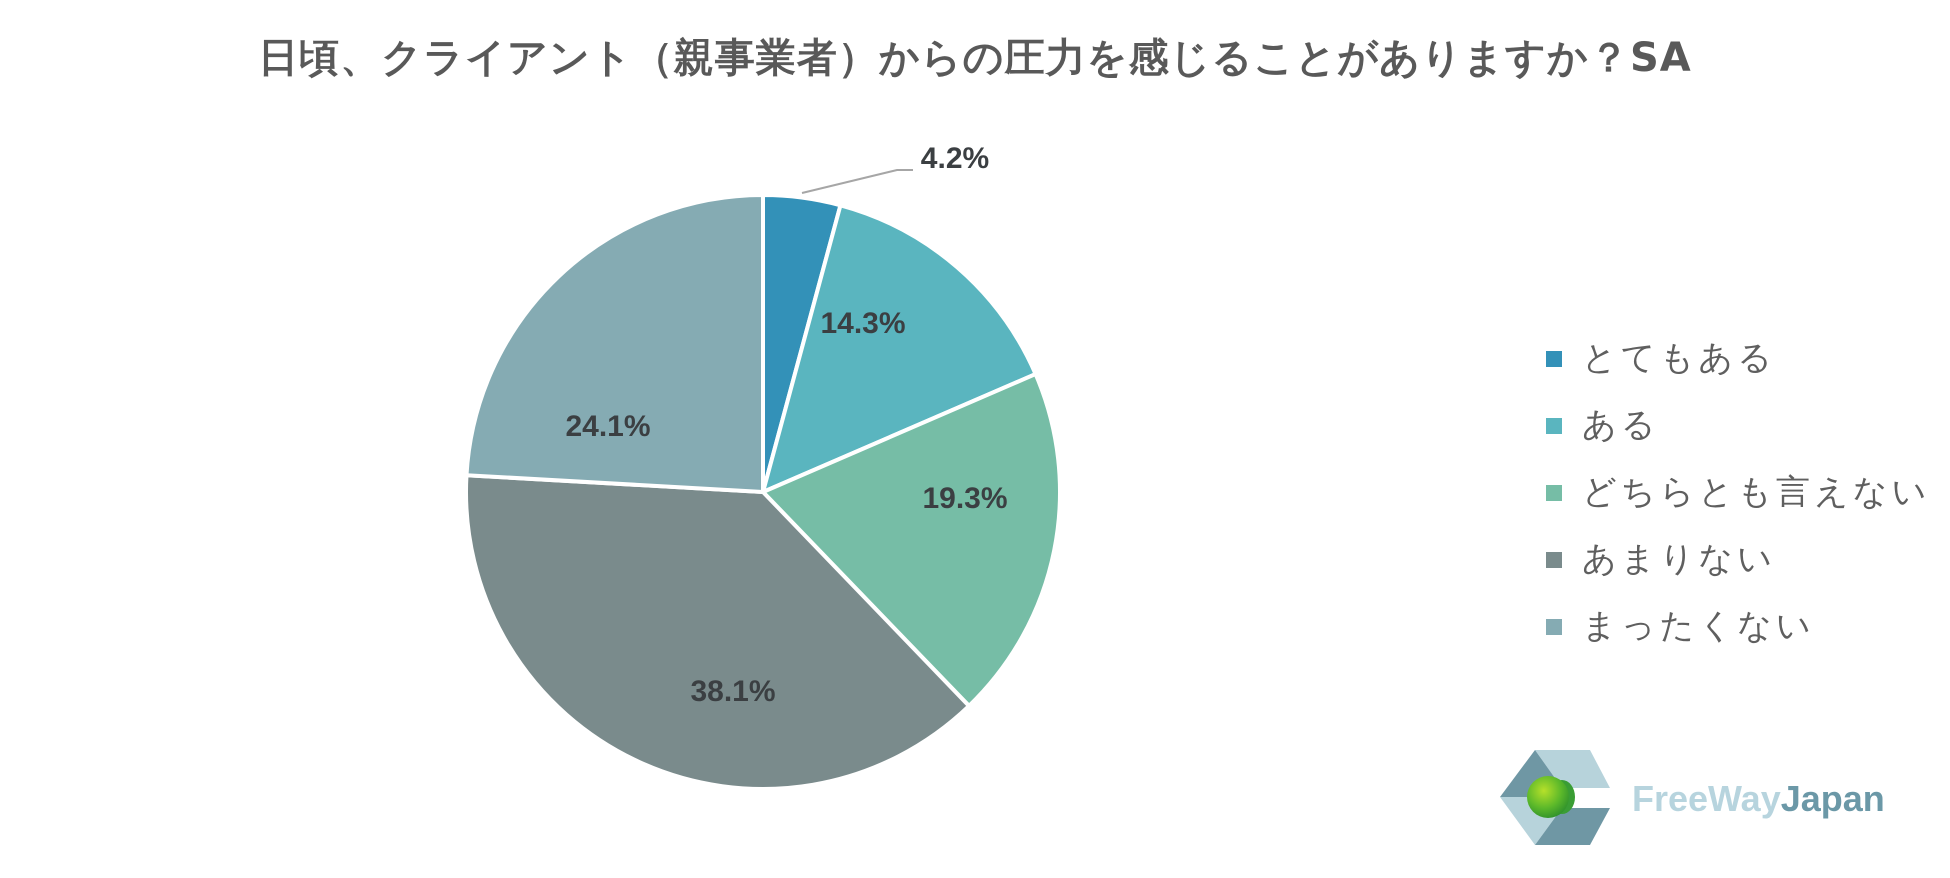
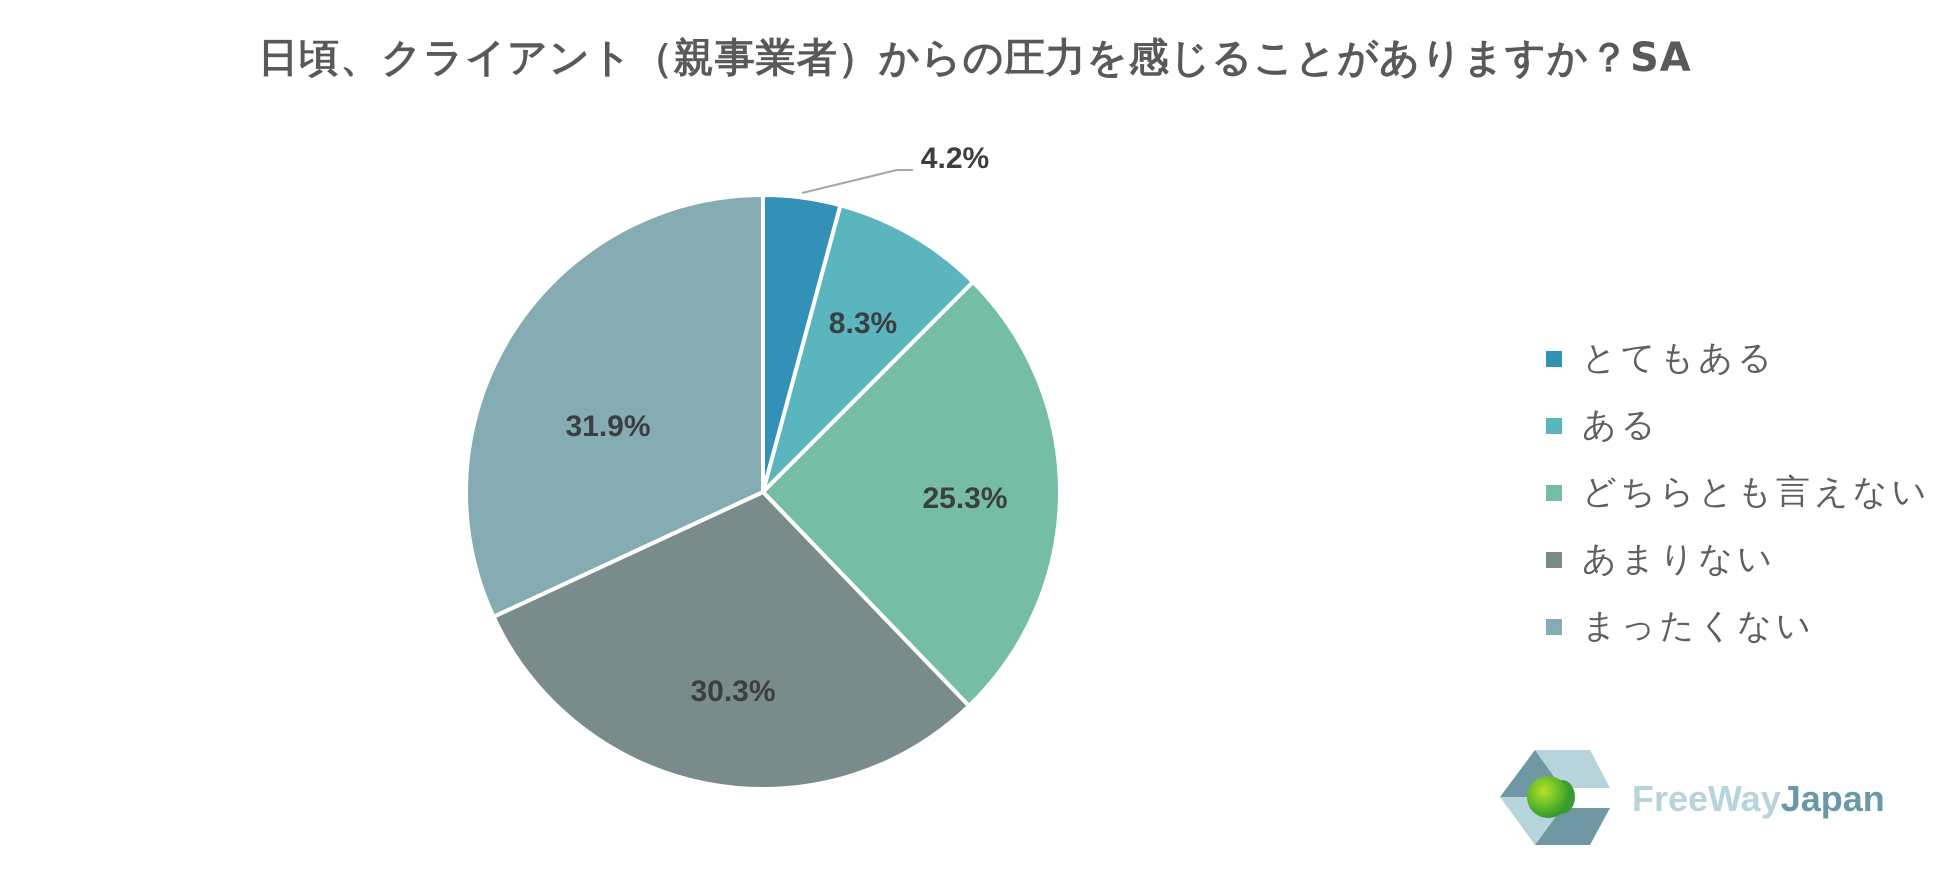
ある: 14.3% -> 8.3%
どちらとも言えない: 19.3% -> 25.3%
あまりない: 38.1% -> 30.3%
まったくない: 24.1% -> 31.9%
